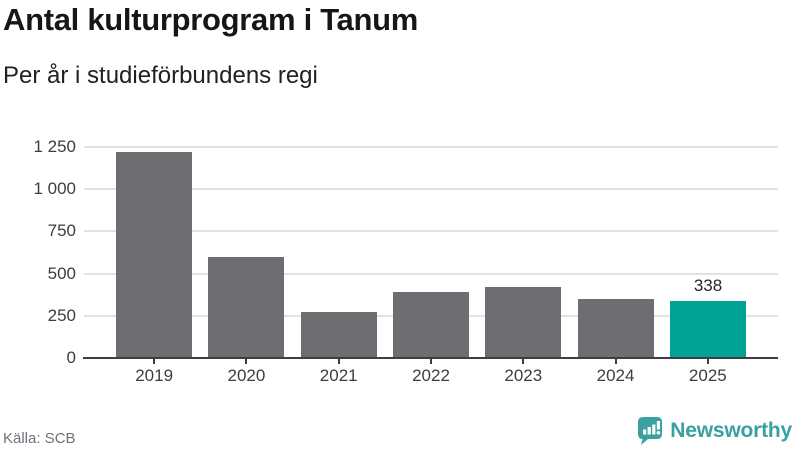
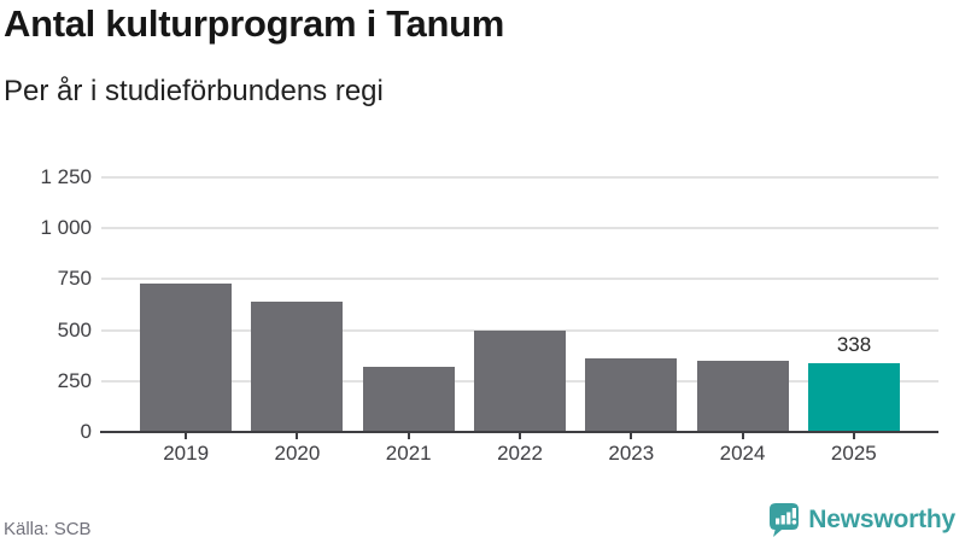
2019: 1220 -> 730
2020: 600 -> 640
2021: 270 -> 320
2022: 390 -> 500
2023: 420 -> 360
